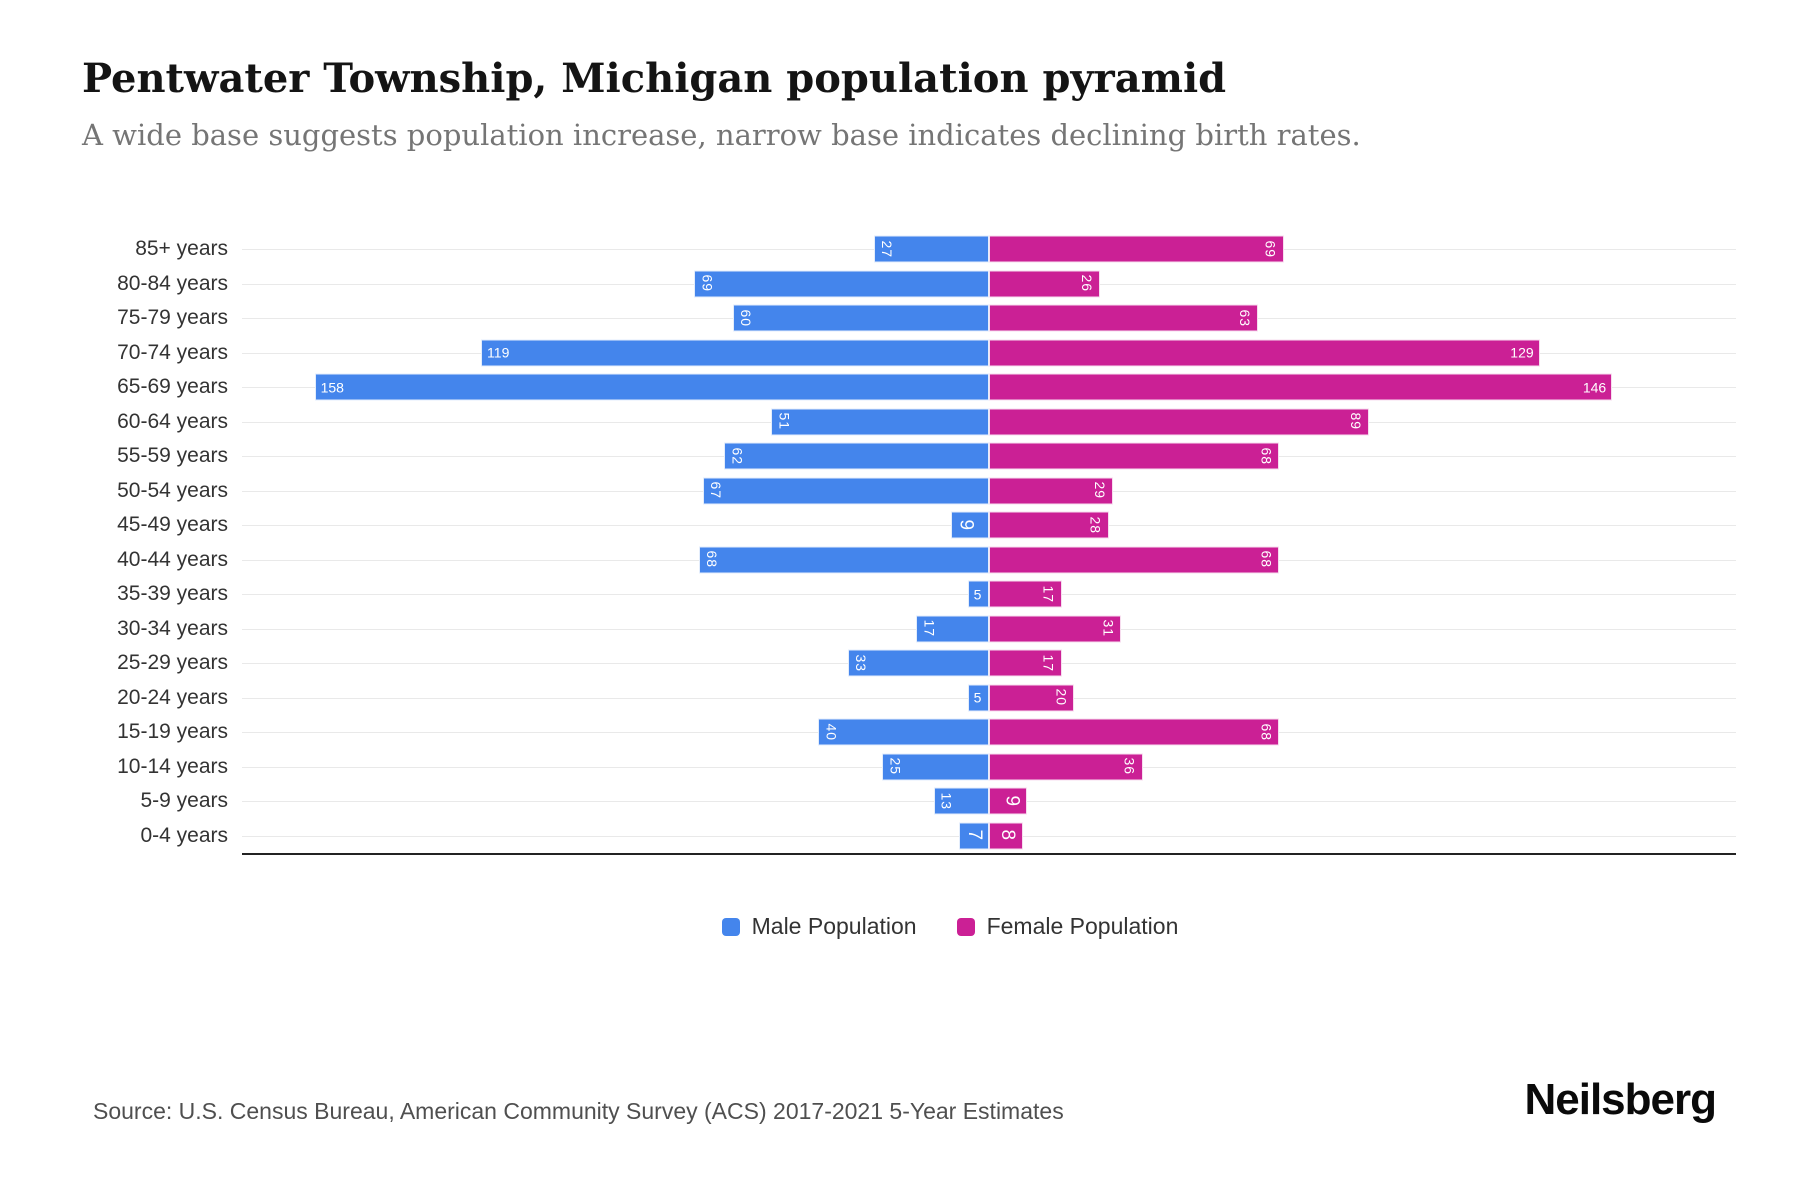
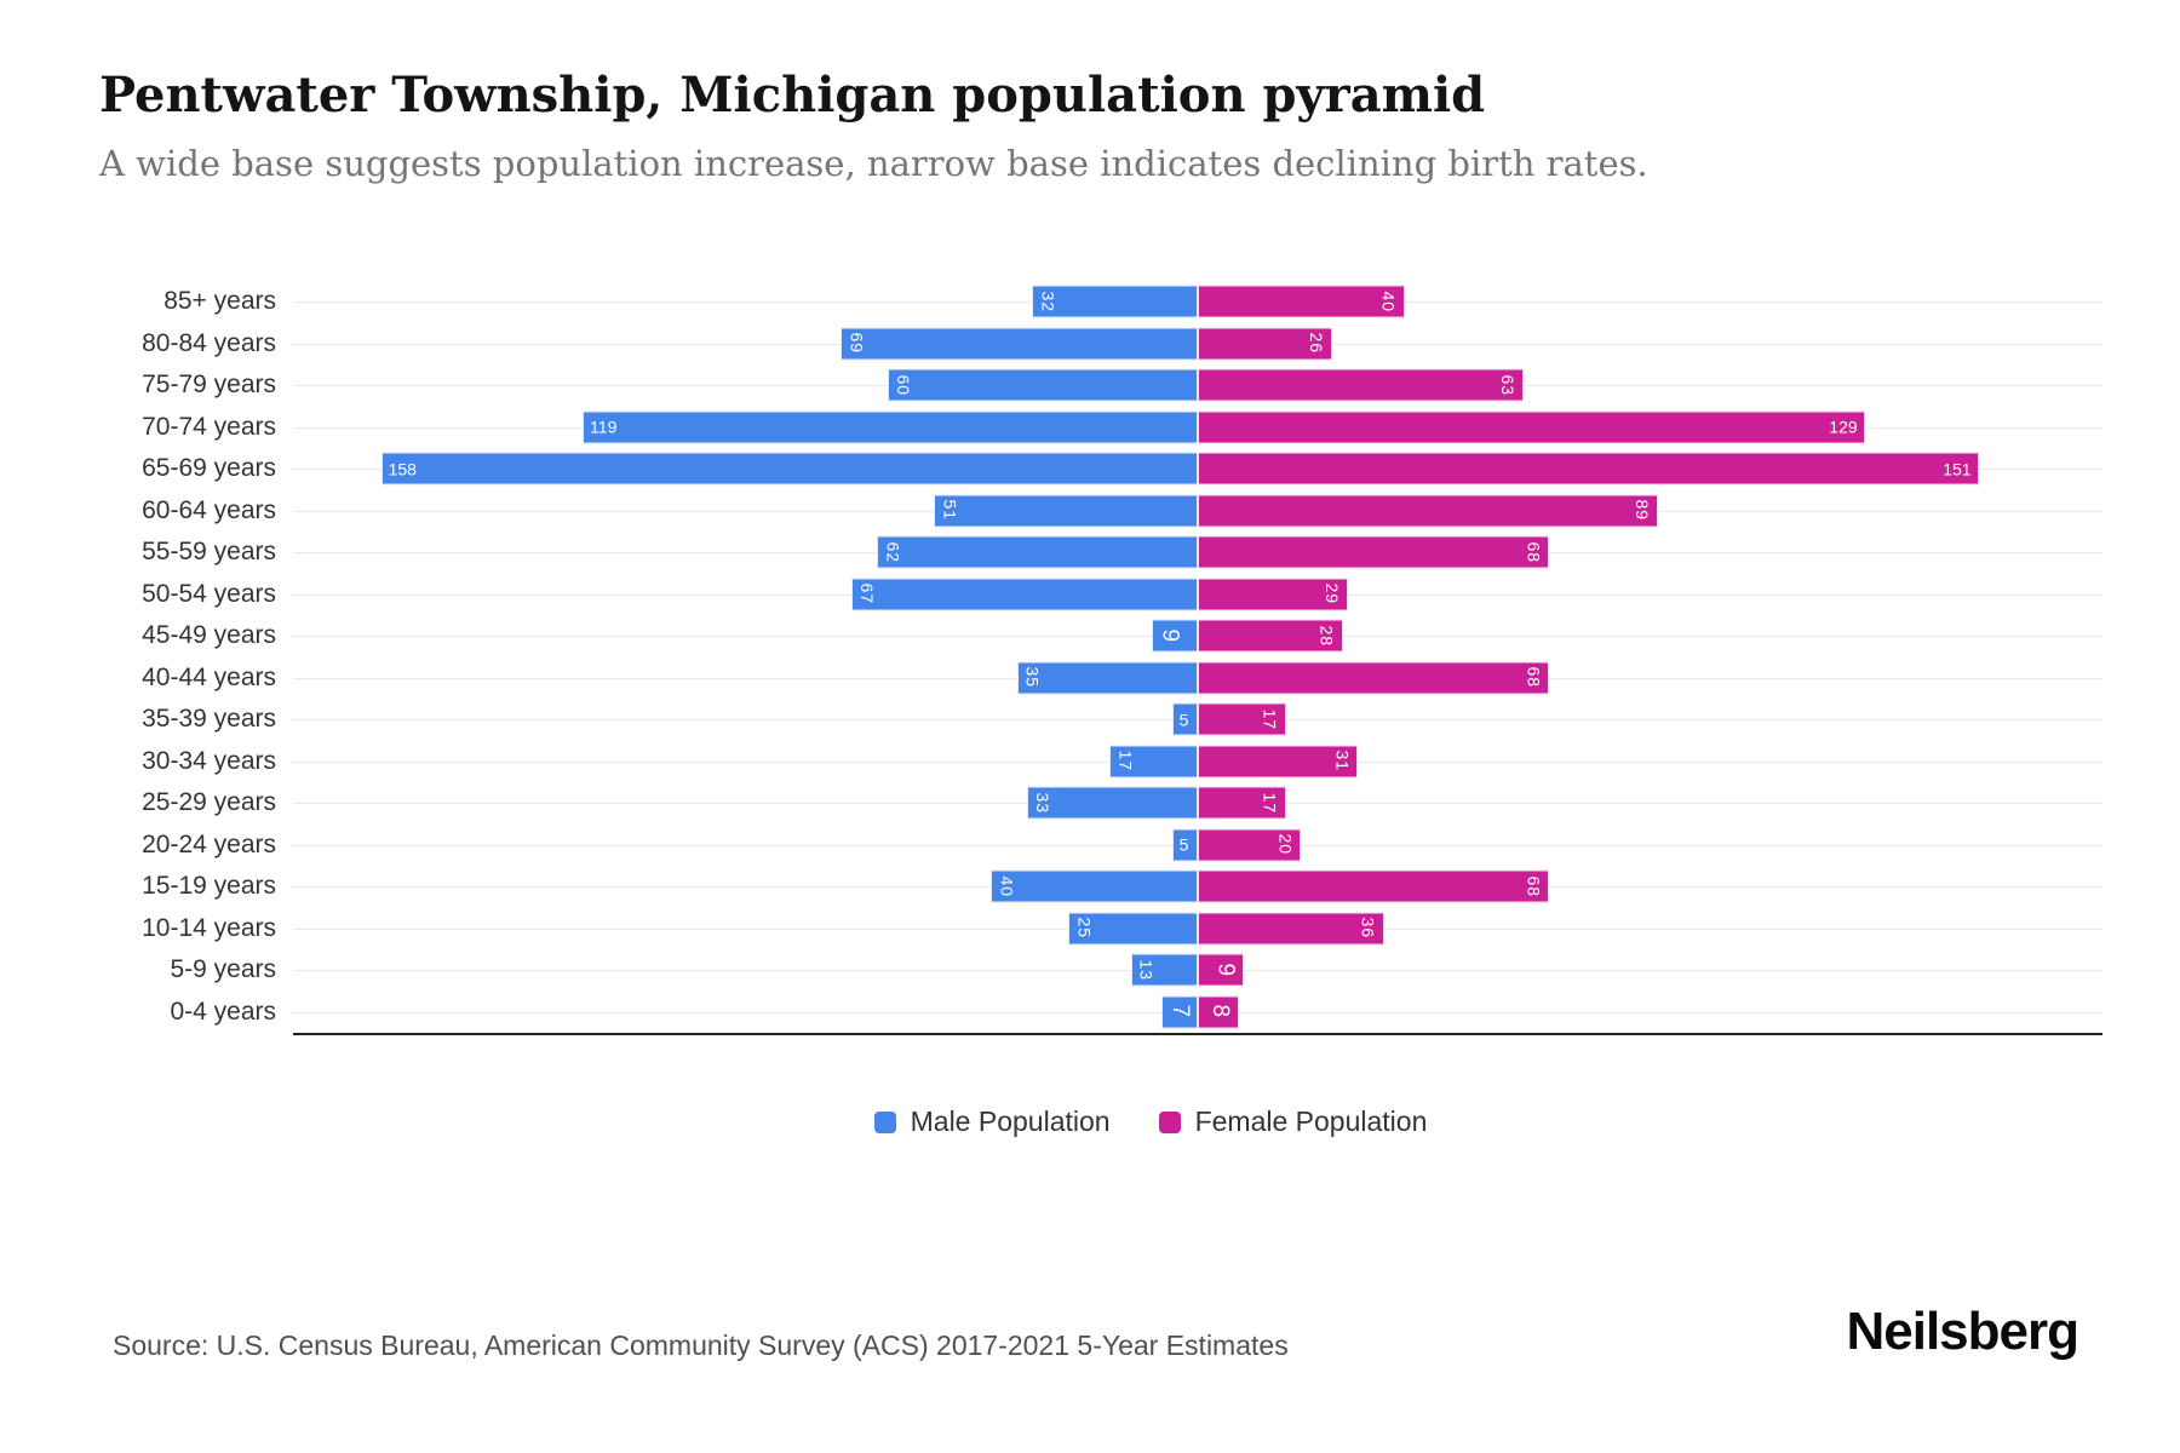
Male Population/85+ years: 27 -> 32
Female Population/85+ years: 69 -> 40
Female Population/65-69 years: 146 -> 151
Male Population/40-44 years: 68 -> 35
